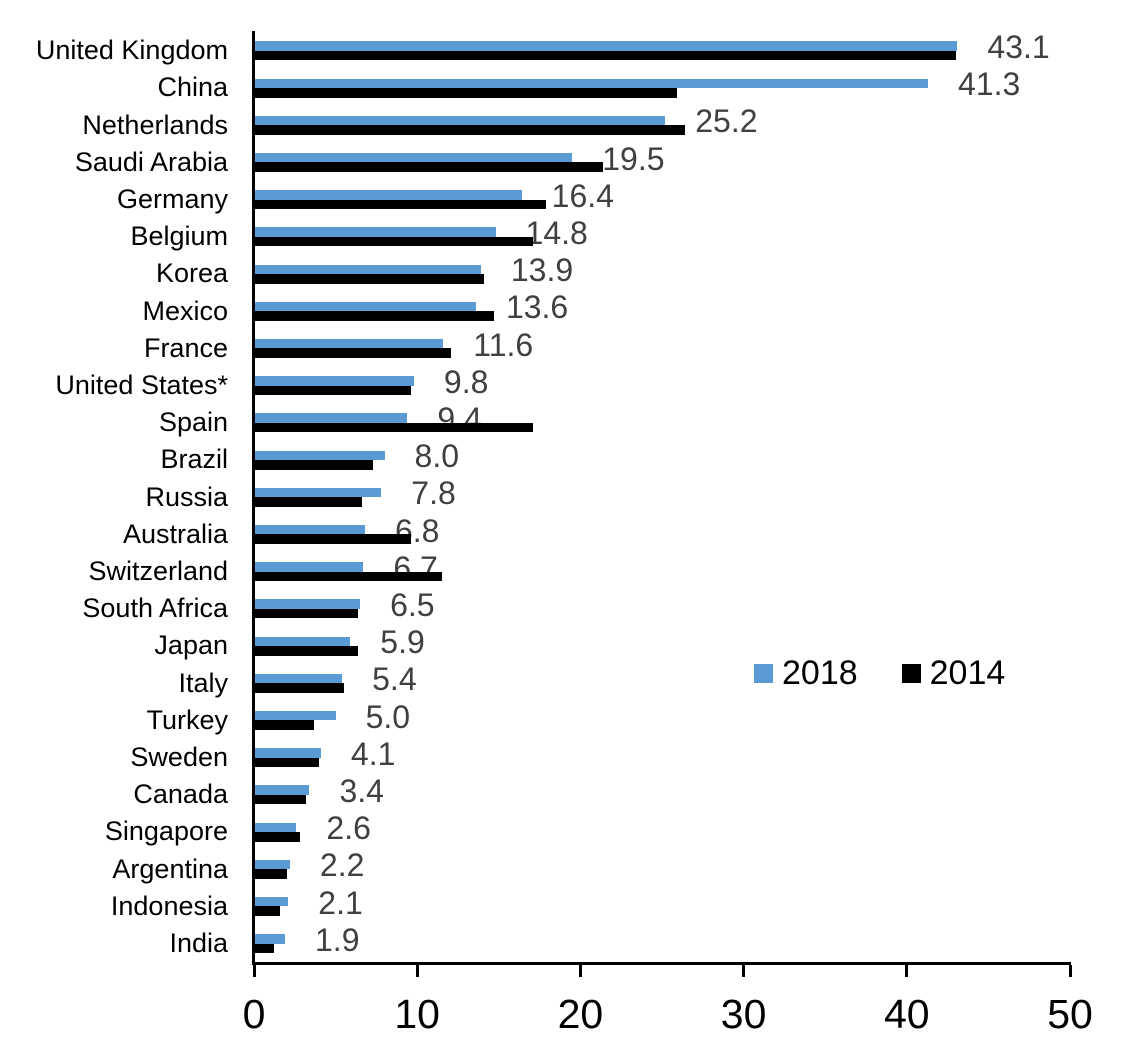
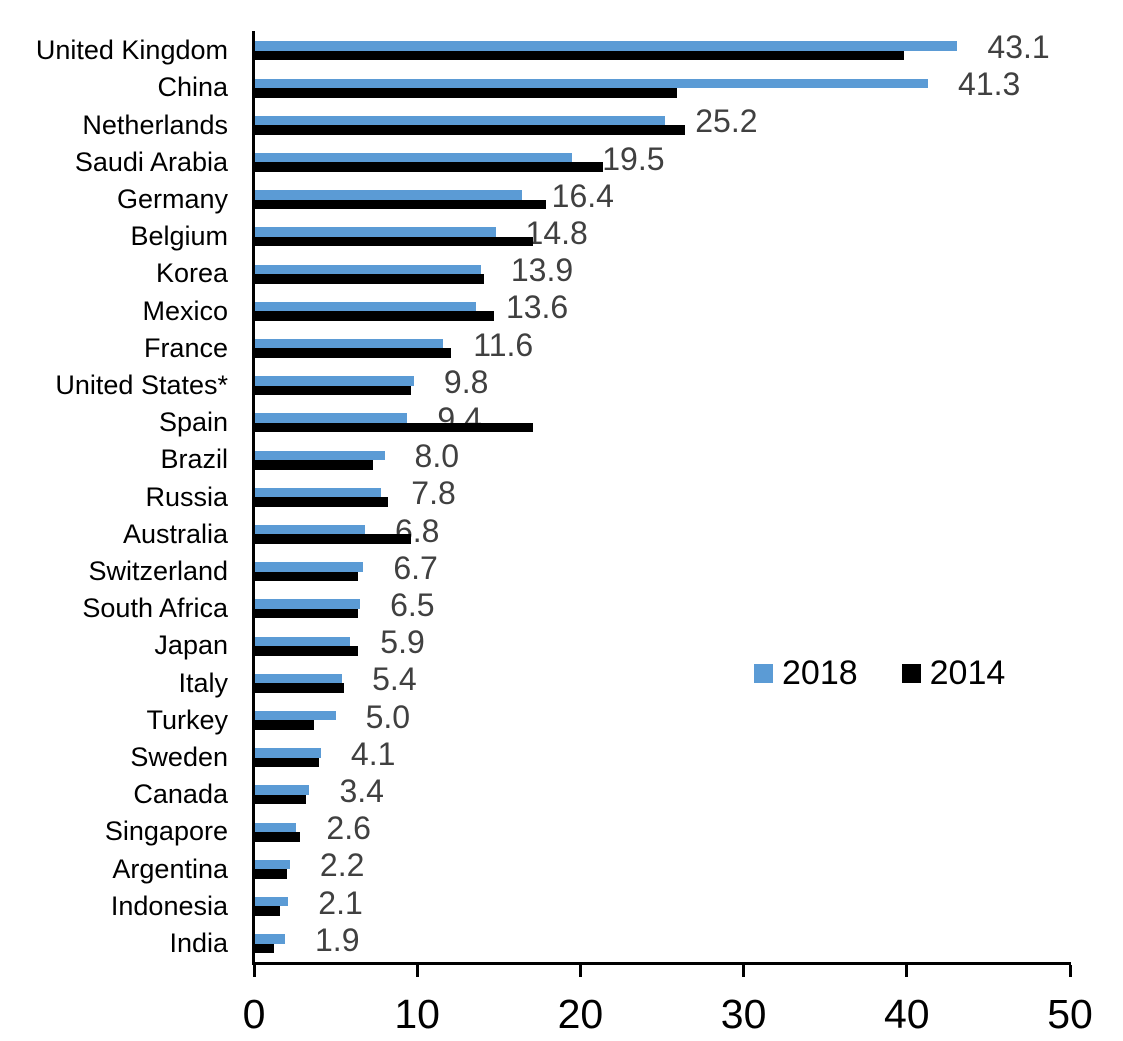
2014/United Kingdom: 43.0 -> 39.8
2014/Russia: 6.6 -> 8.2
2014/Switzerland: 11.5 -> 6.4
